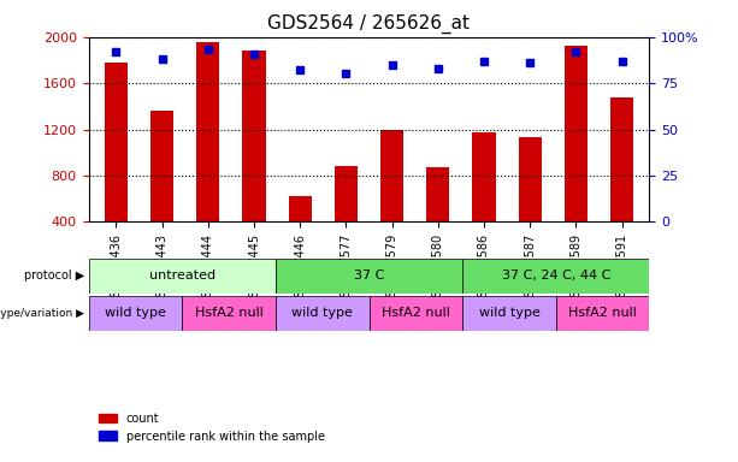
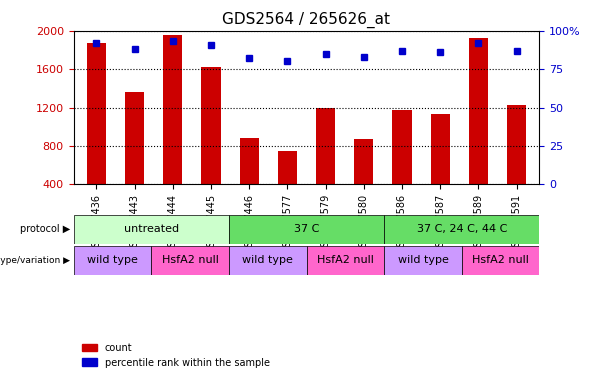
count/GSM107436: 1780 -> 1870
count/GSM107445: 1880 -> 1620
count/GSM107446: 620 -> 880
count/GSM107577: 880 -> 750
count/GSM107591: 1480 -> 1230
